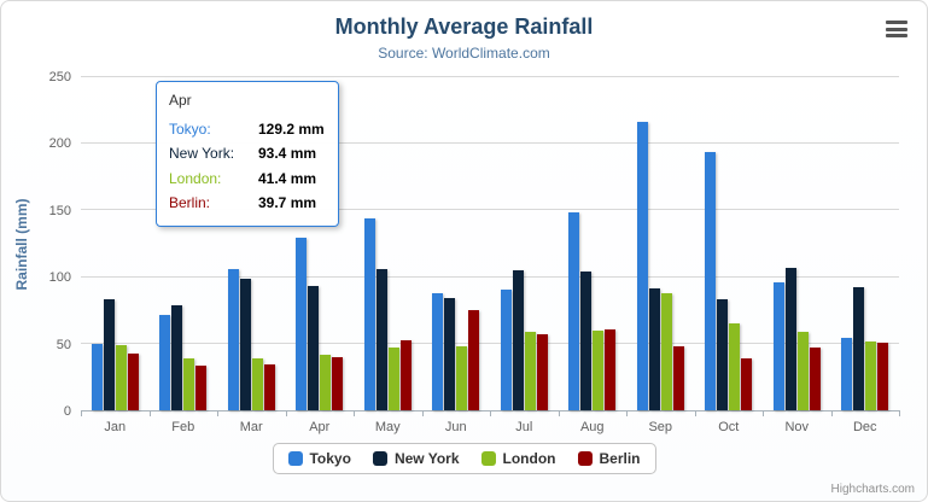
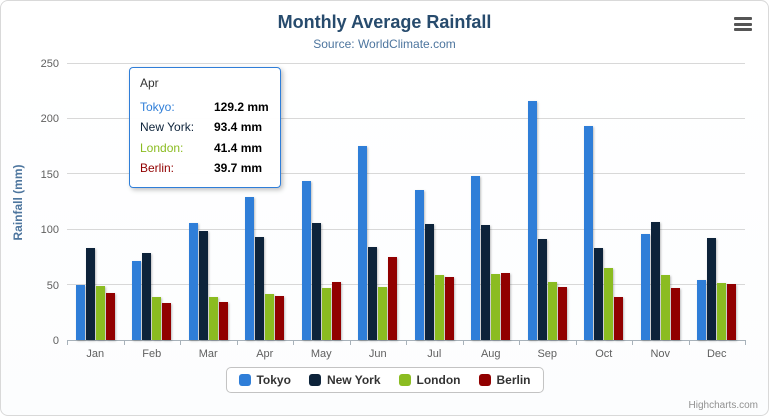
Tokyo/Jun: 88 -> 176
Tokyo/Jul: 91 -> 136
London/Sep: 88 -> 52
